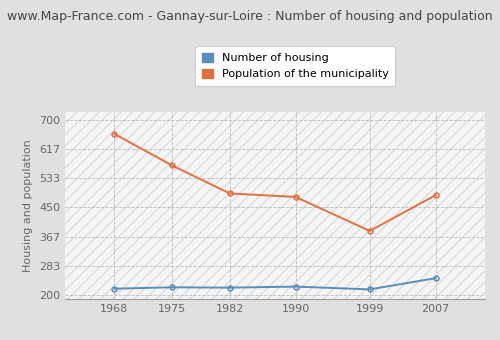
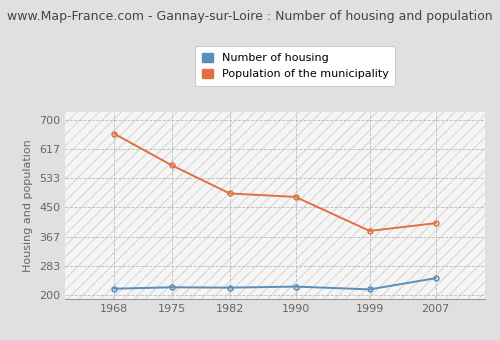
Population of the municipality/2007: 485 -> 405
